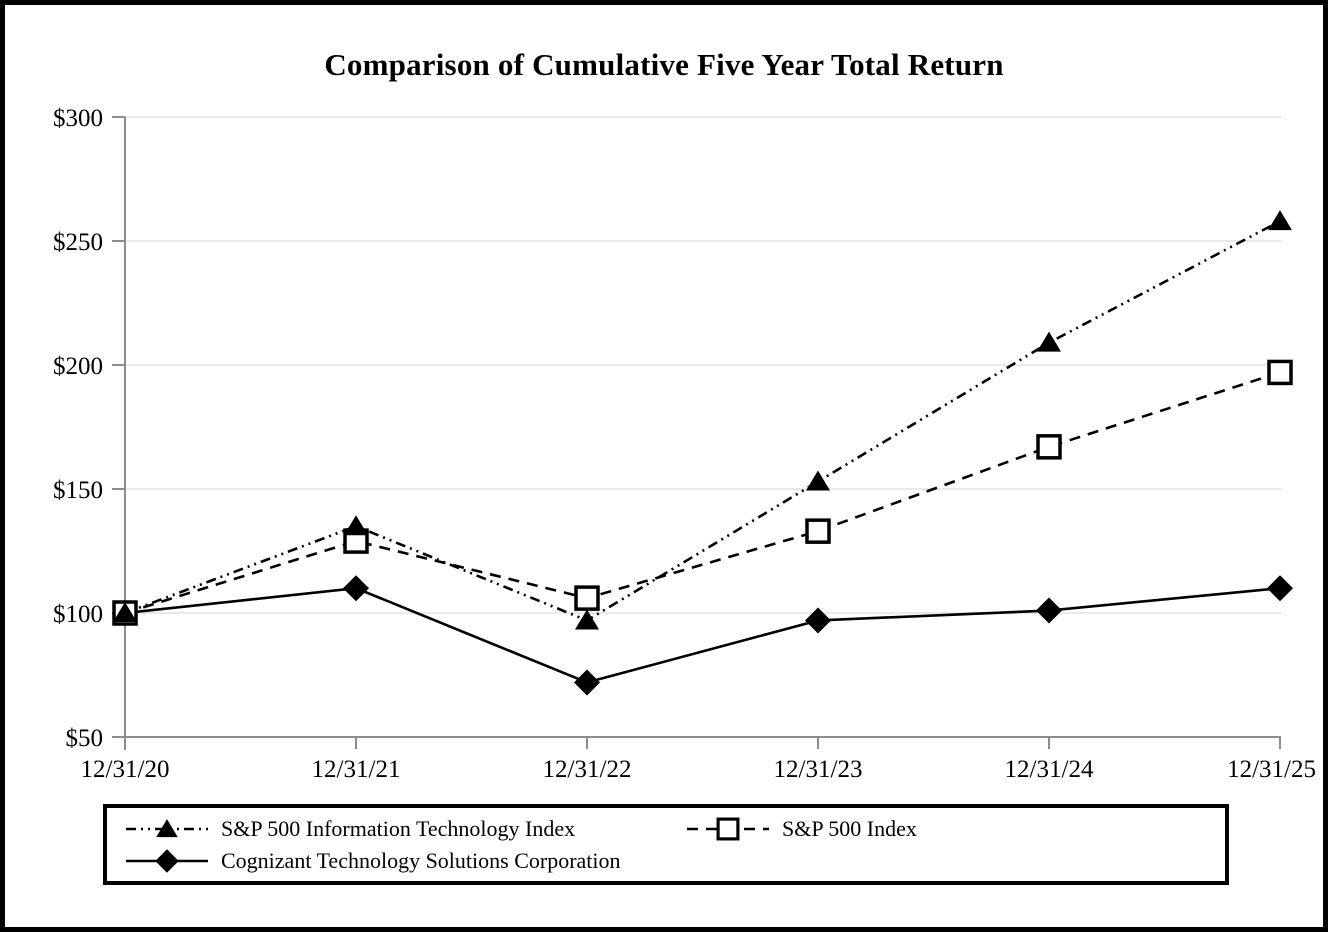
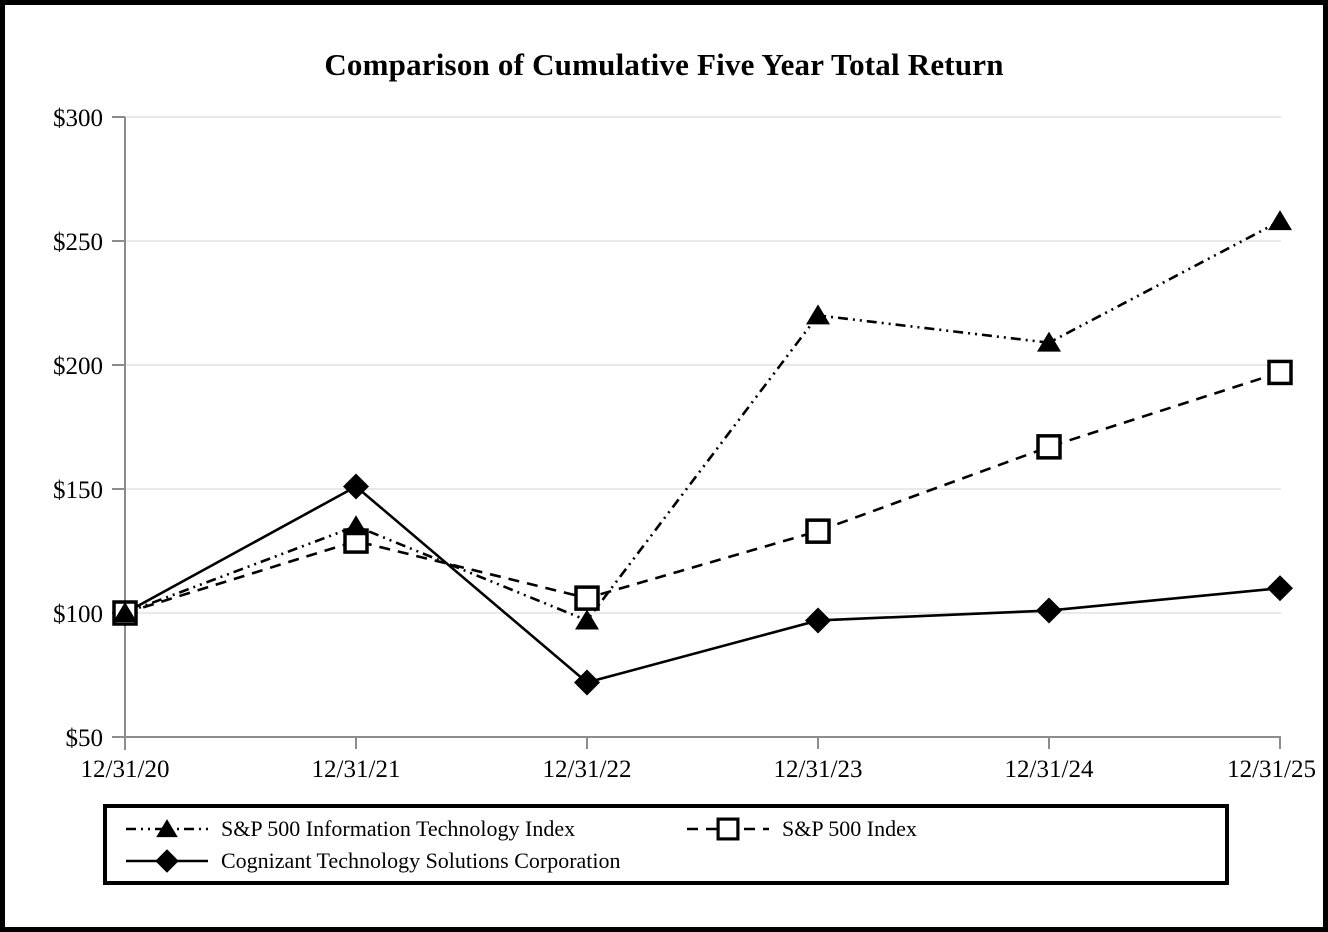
Cognizant Technology Solutions Corporation/12/31/21: $110 -> $151
S&P 500 Information Technology Index/12/31/23: $153 -> $220
